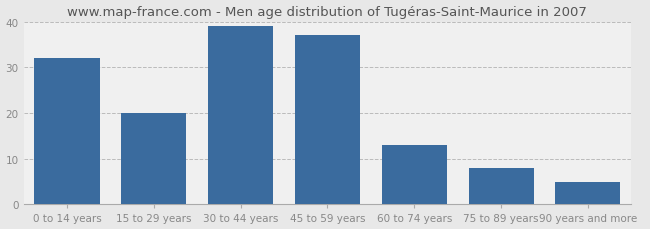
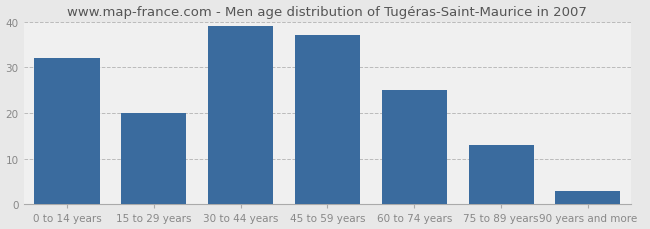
60 to 74 years: 13 -> 25
75 to 89 years: 8 -> 13
90 years and more: 5 -> 3
